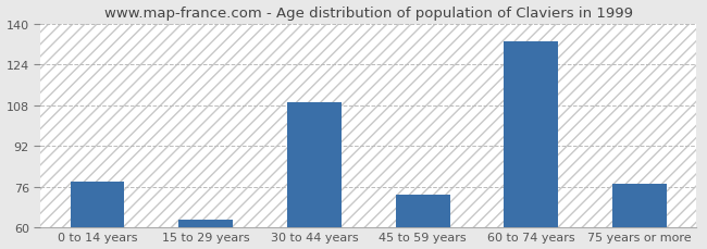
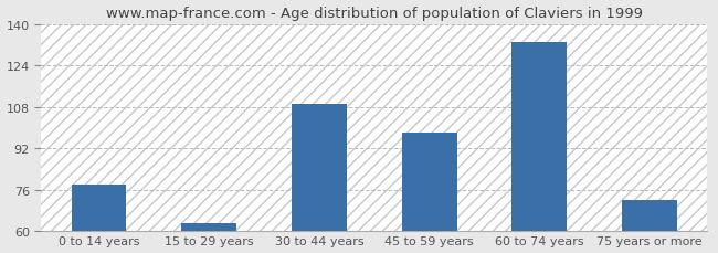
45 to 59 years: 73 -> 98
75 years or more: 77 -> 72
